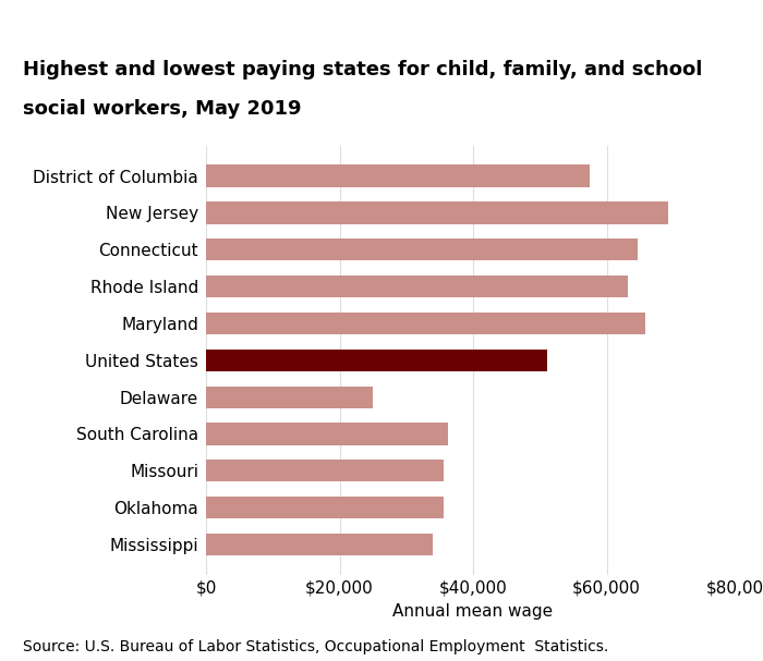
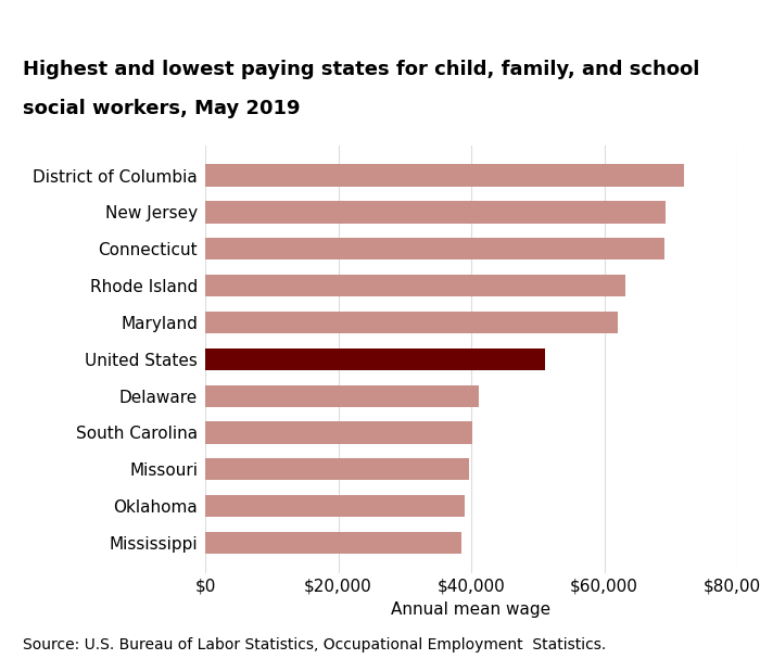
District of Columbia: $57,400 -> $72,000
Connecticut: $64,600 -> $69,100
Maryland: $65,800 -> $62,100
Delaware: $25,000 -> $41,200
South Carolina: $36,200 -> $40,100
Missouri: $35,600 -> $39,600
Oklahoma: $35,600 -> $39,100
Mississippi: $34,000 -> $38,600
